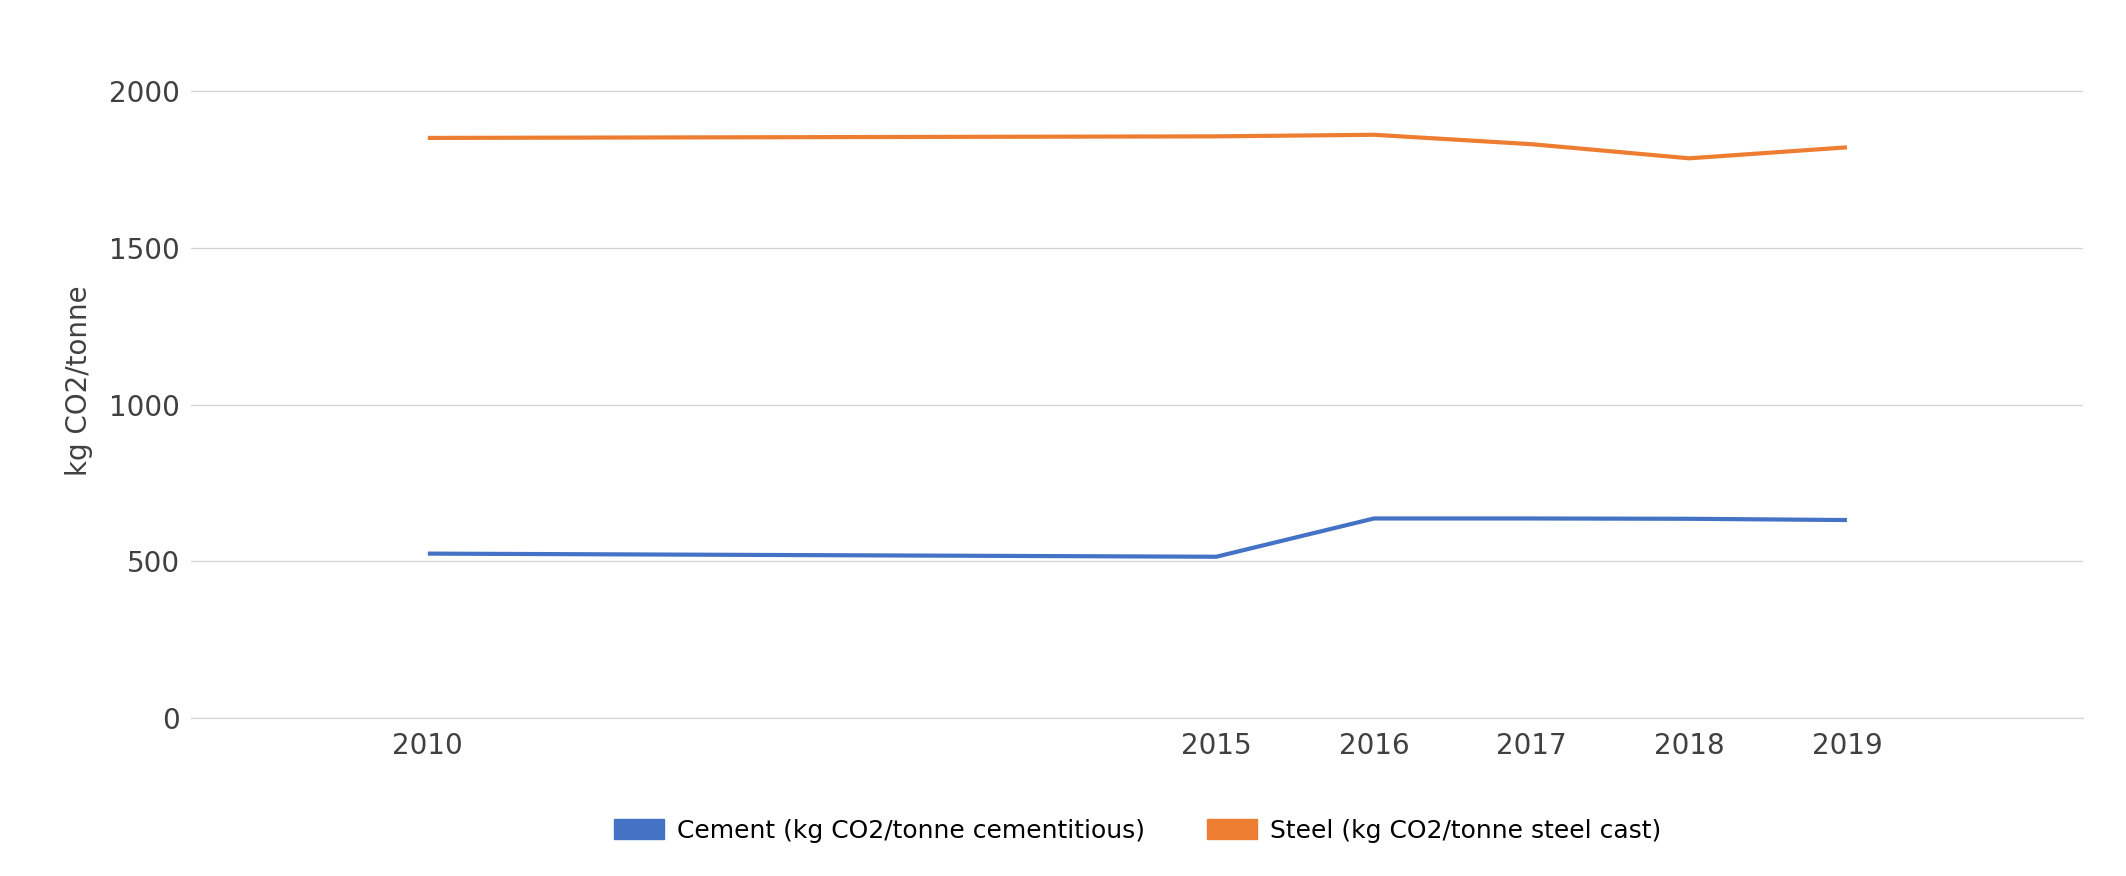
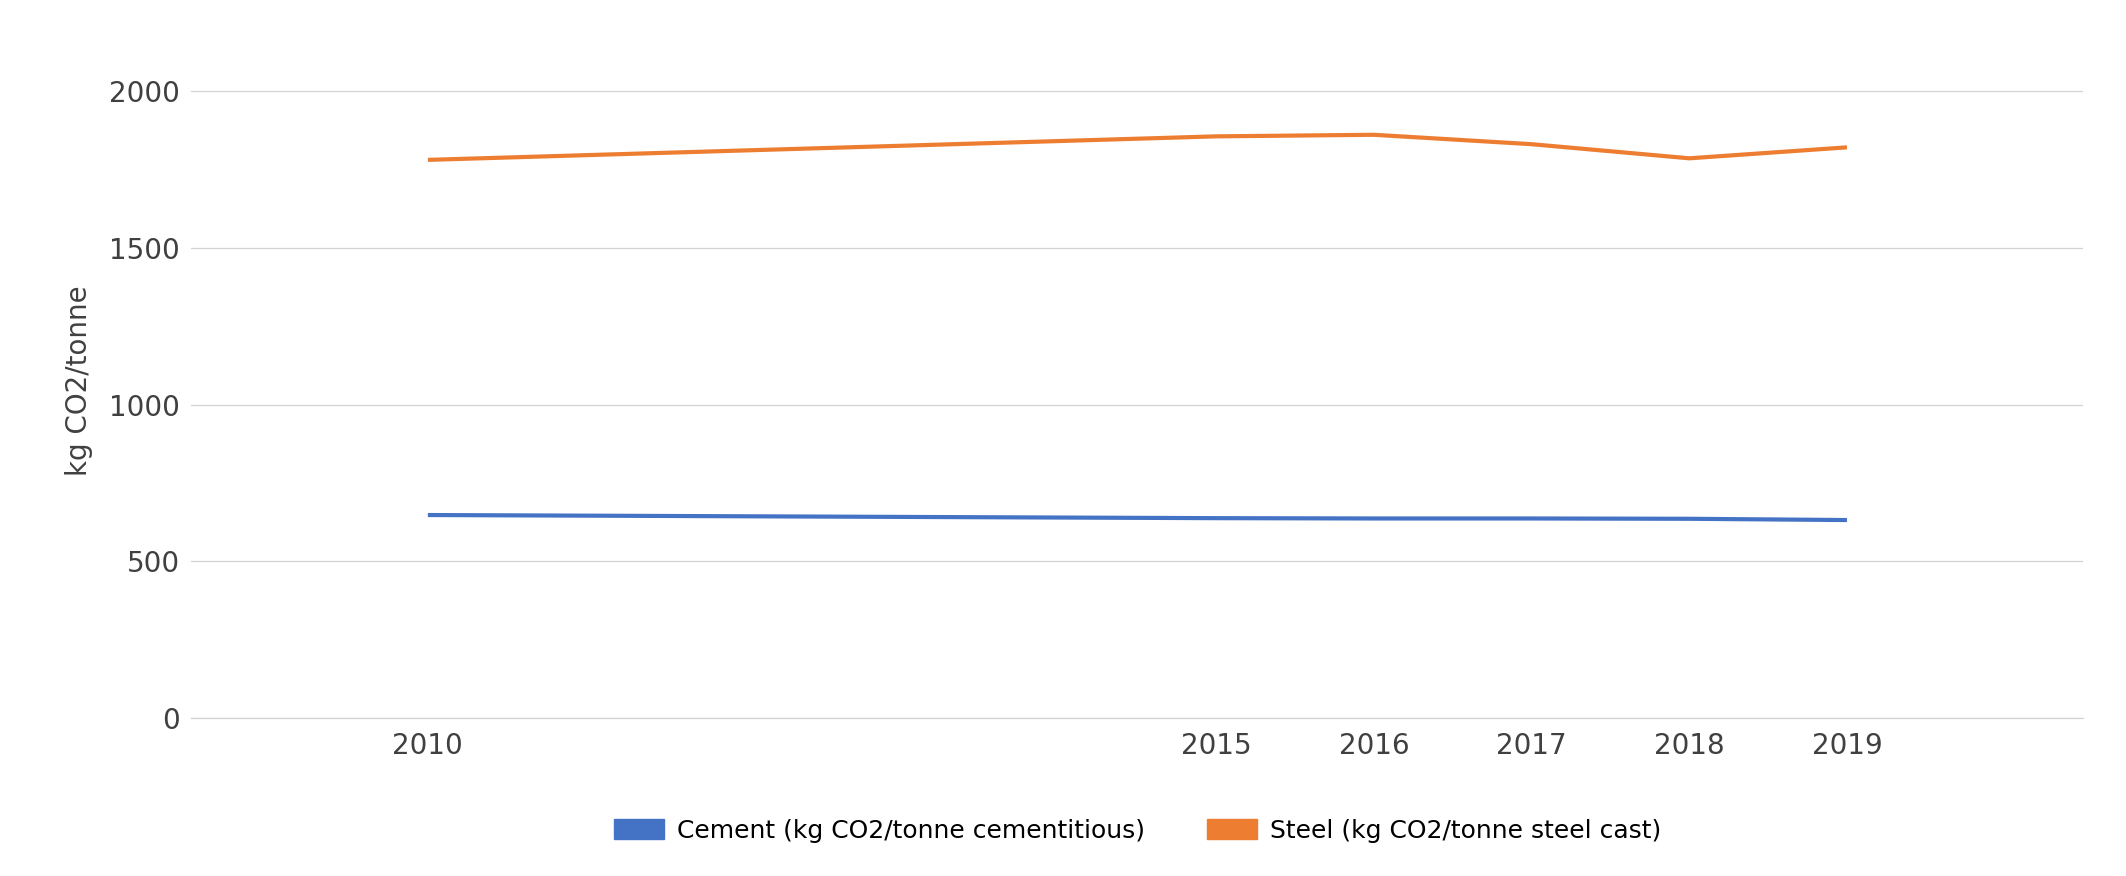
Cement (kg CO2/tonne cementitious)/2010: 525 -> 648
Steel (kg CO2/tonne steel cast)/2010: 1850 -> 1780
Cement (kg CO2/tonne cementitious)/2015: 515 -> 638
